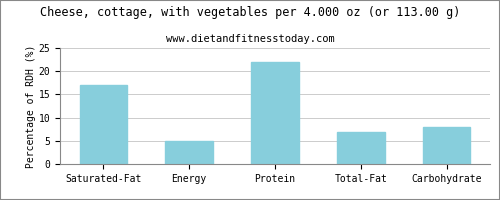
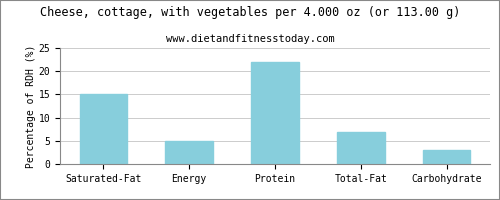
Saturated-Fat: 17 -> 15
Carbohydrate: 8 -> 3
